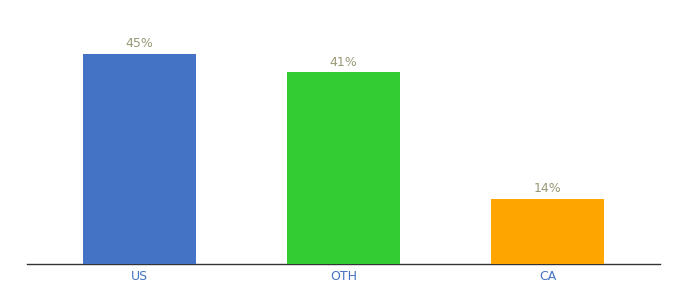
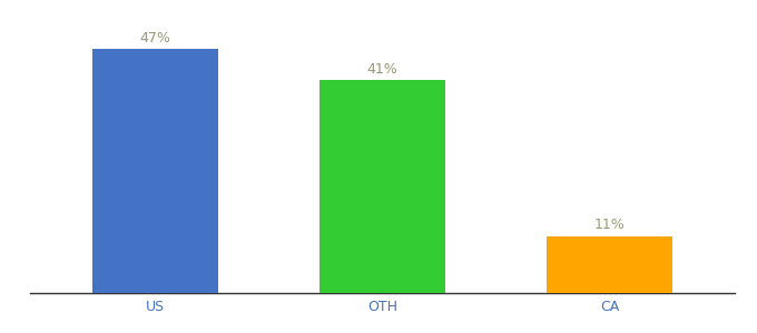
US: 45% -> 47%
CA: 14% -> 11%
